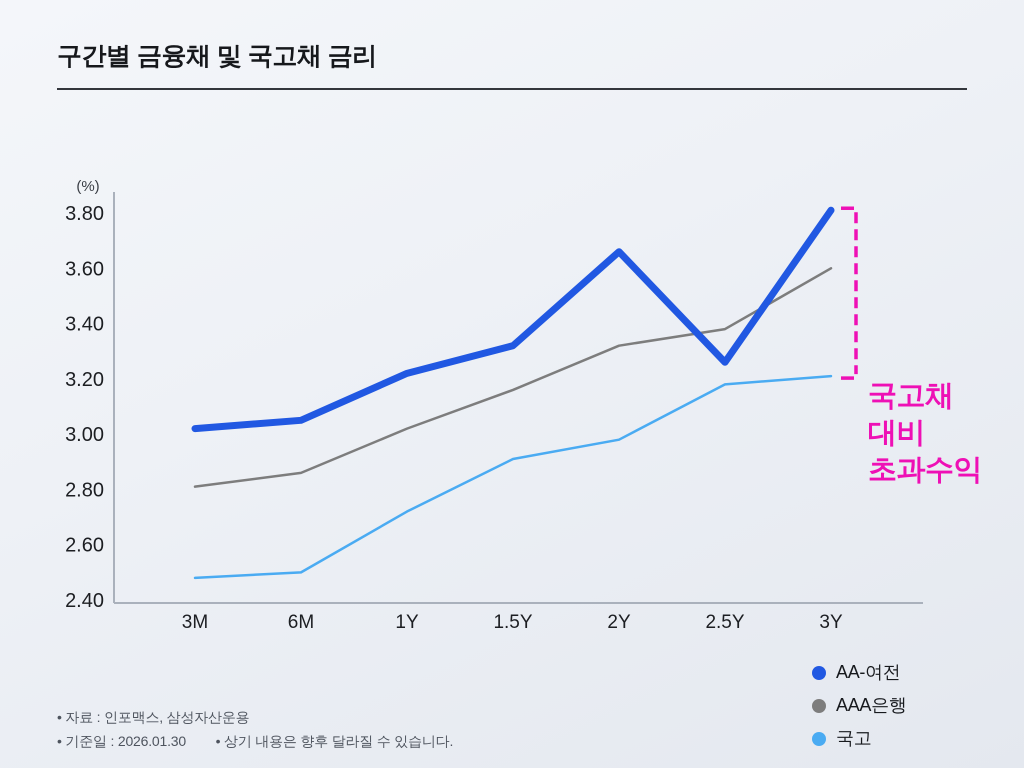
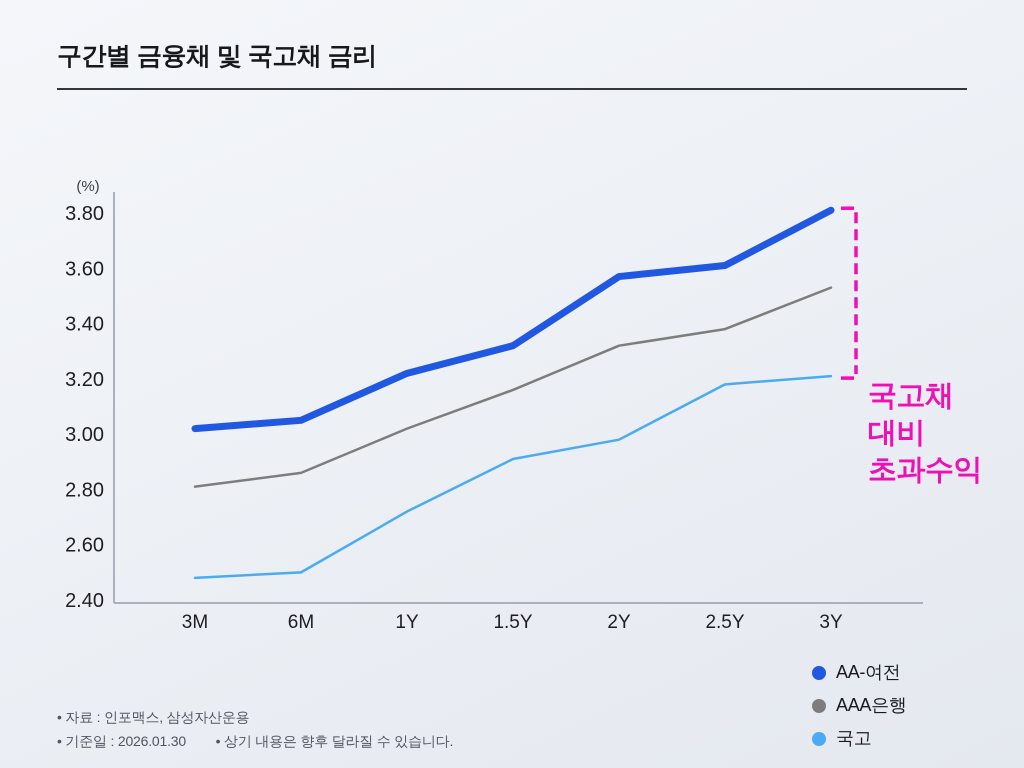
AA-여전/2Y: 3.66 -> 3.57
AA-여전/2.5Y: 3.26 -> 3.61
AAA은행/3Y: 3.60 -> 3.53
